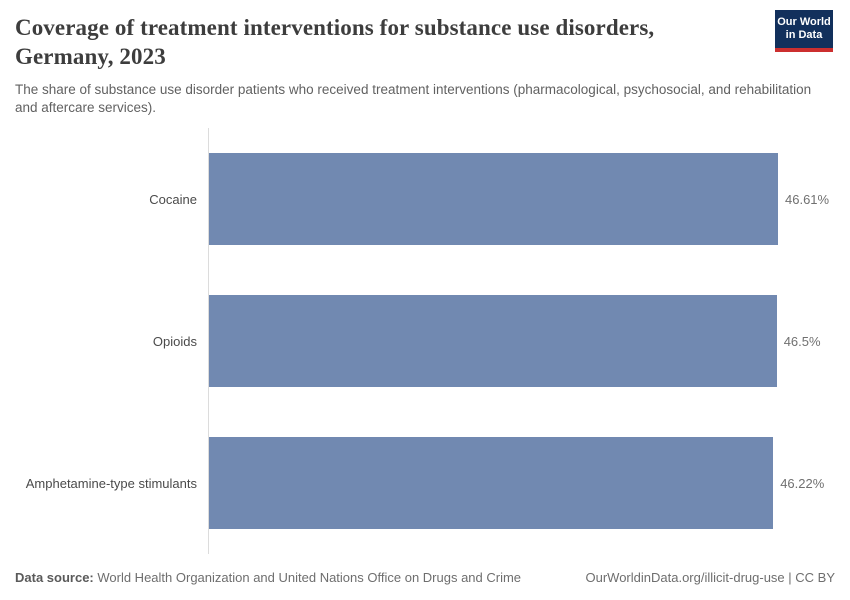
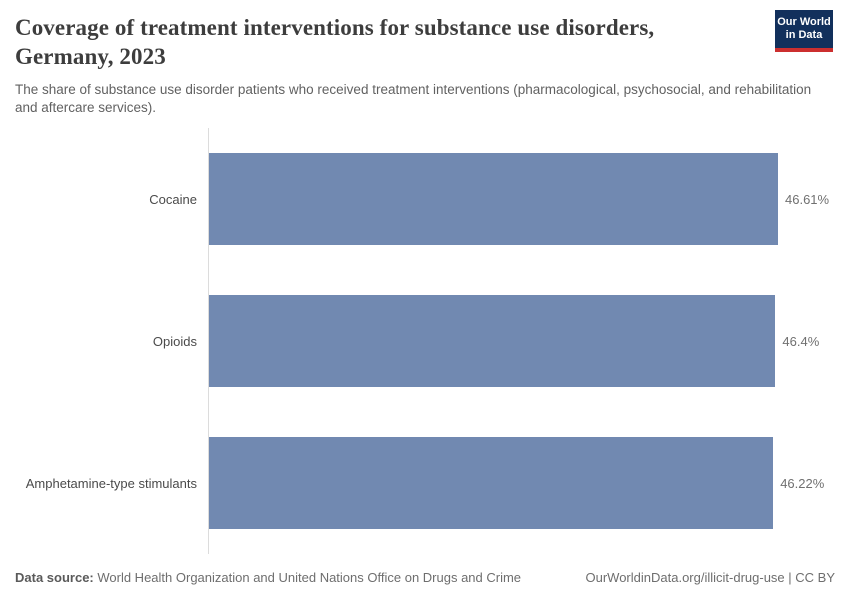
Opioids: 46.5% -> 46.4%
